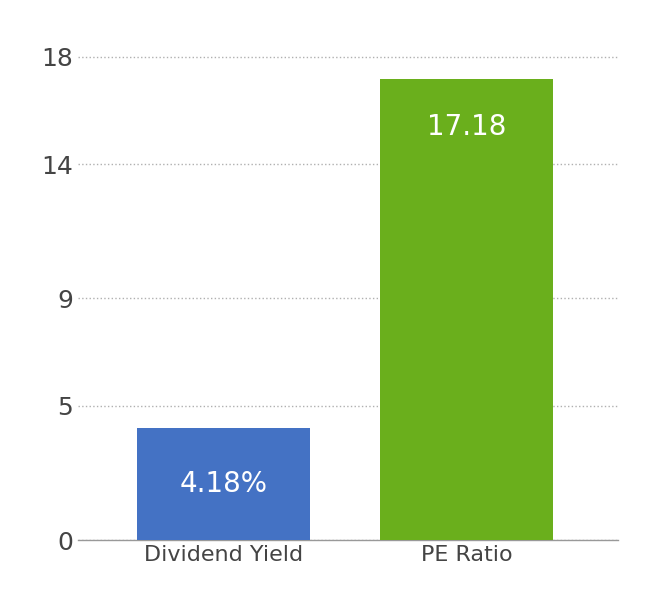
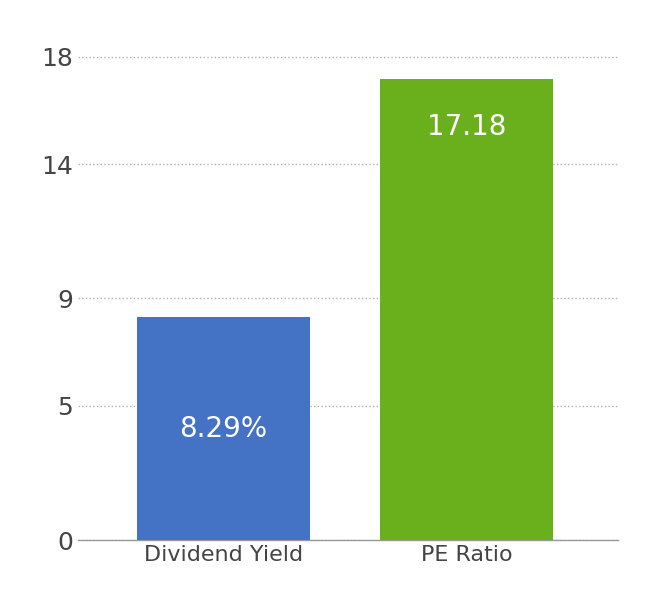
Dividend Yield: 4.18% -> 8.29%
